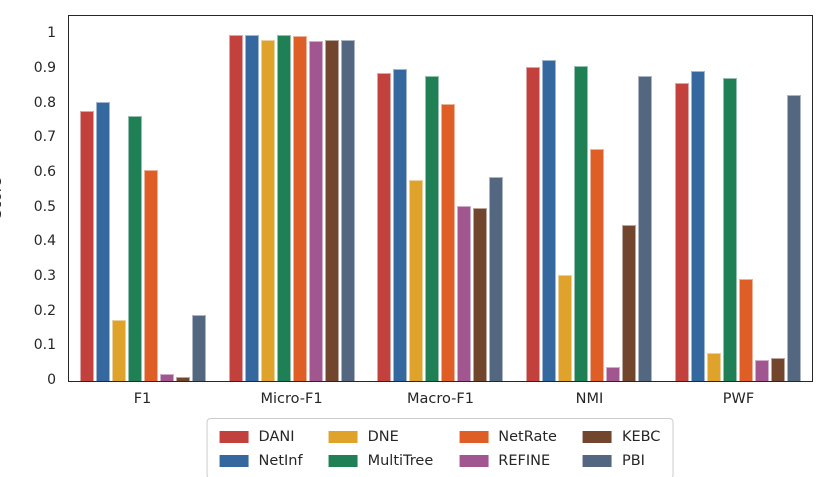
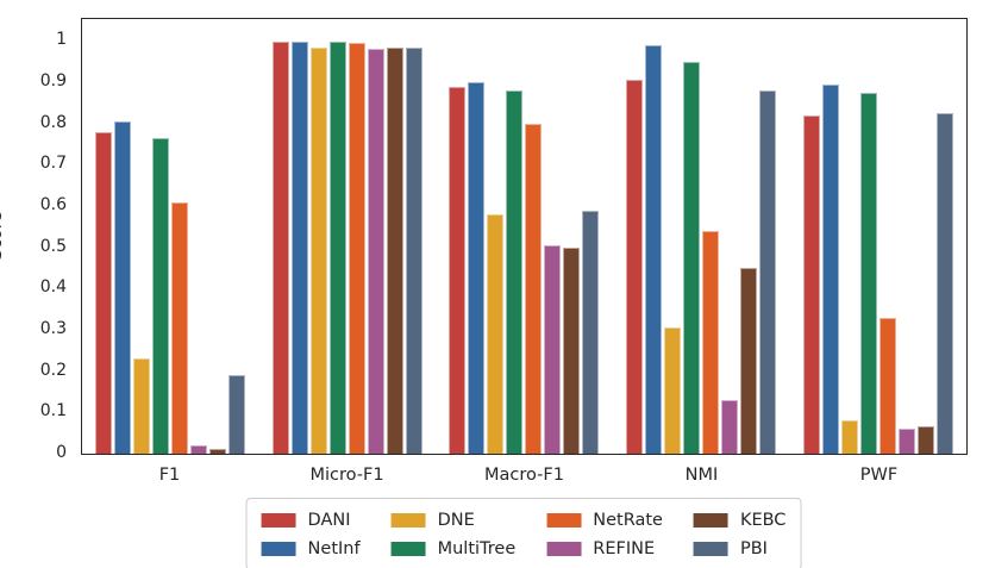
DNE/F1: 0.17 -> 0.23
NetInf/NMI: 0.93 -> 0.99
MultiTree/NMI: 0.91 -> 0.95
NetRate/NMI: 0.67 -> 0.54
REFINE/NMI: 0.04 -> 0.13
DANI/PWF: 0.86 -> 0.82
NetRate/PWF: 0.29 -> 0.33
